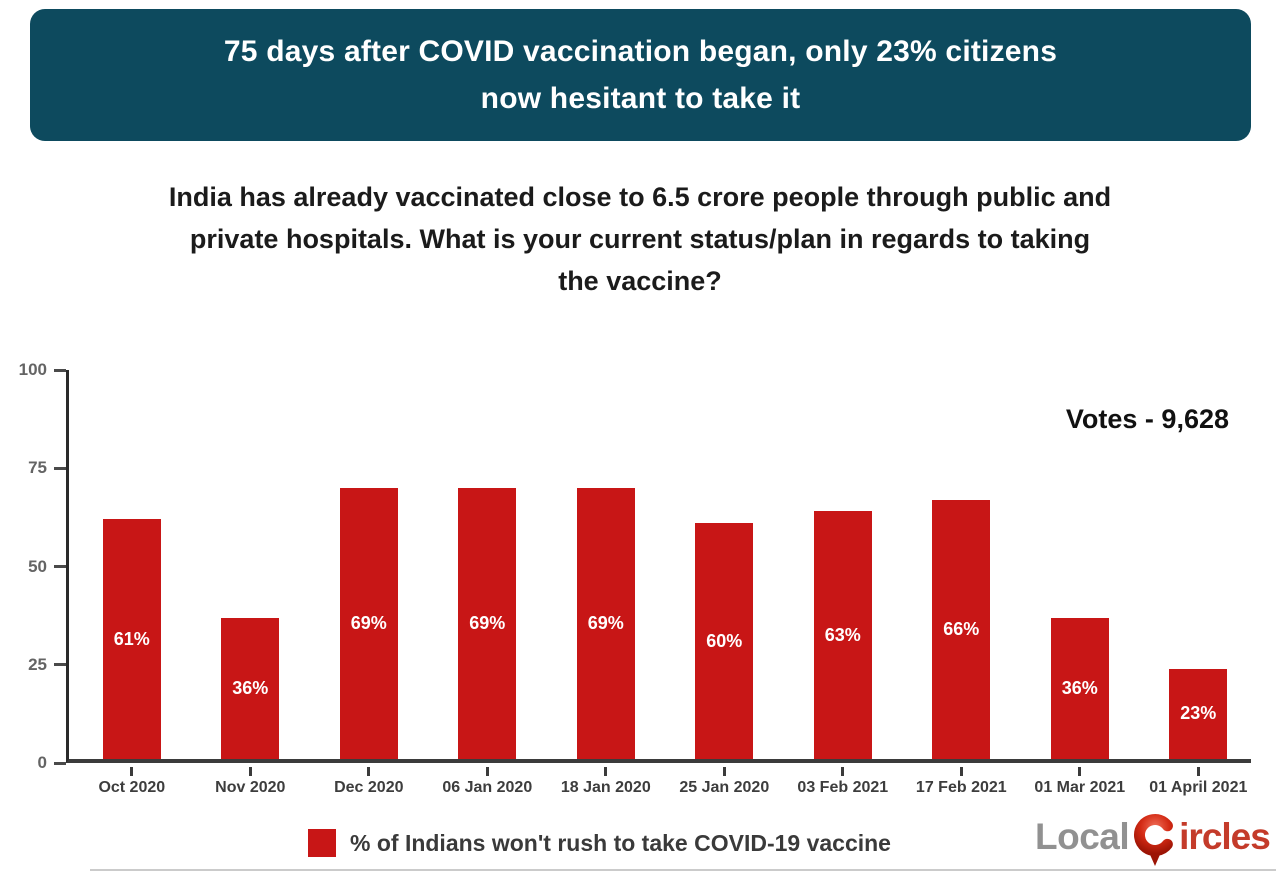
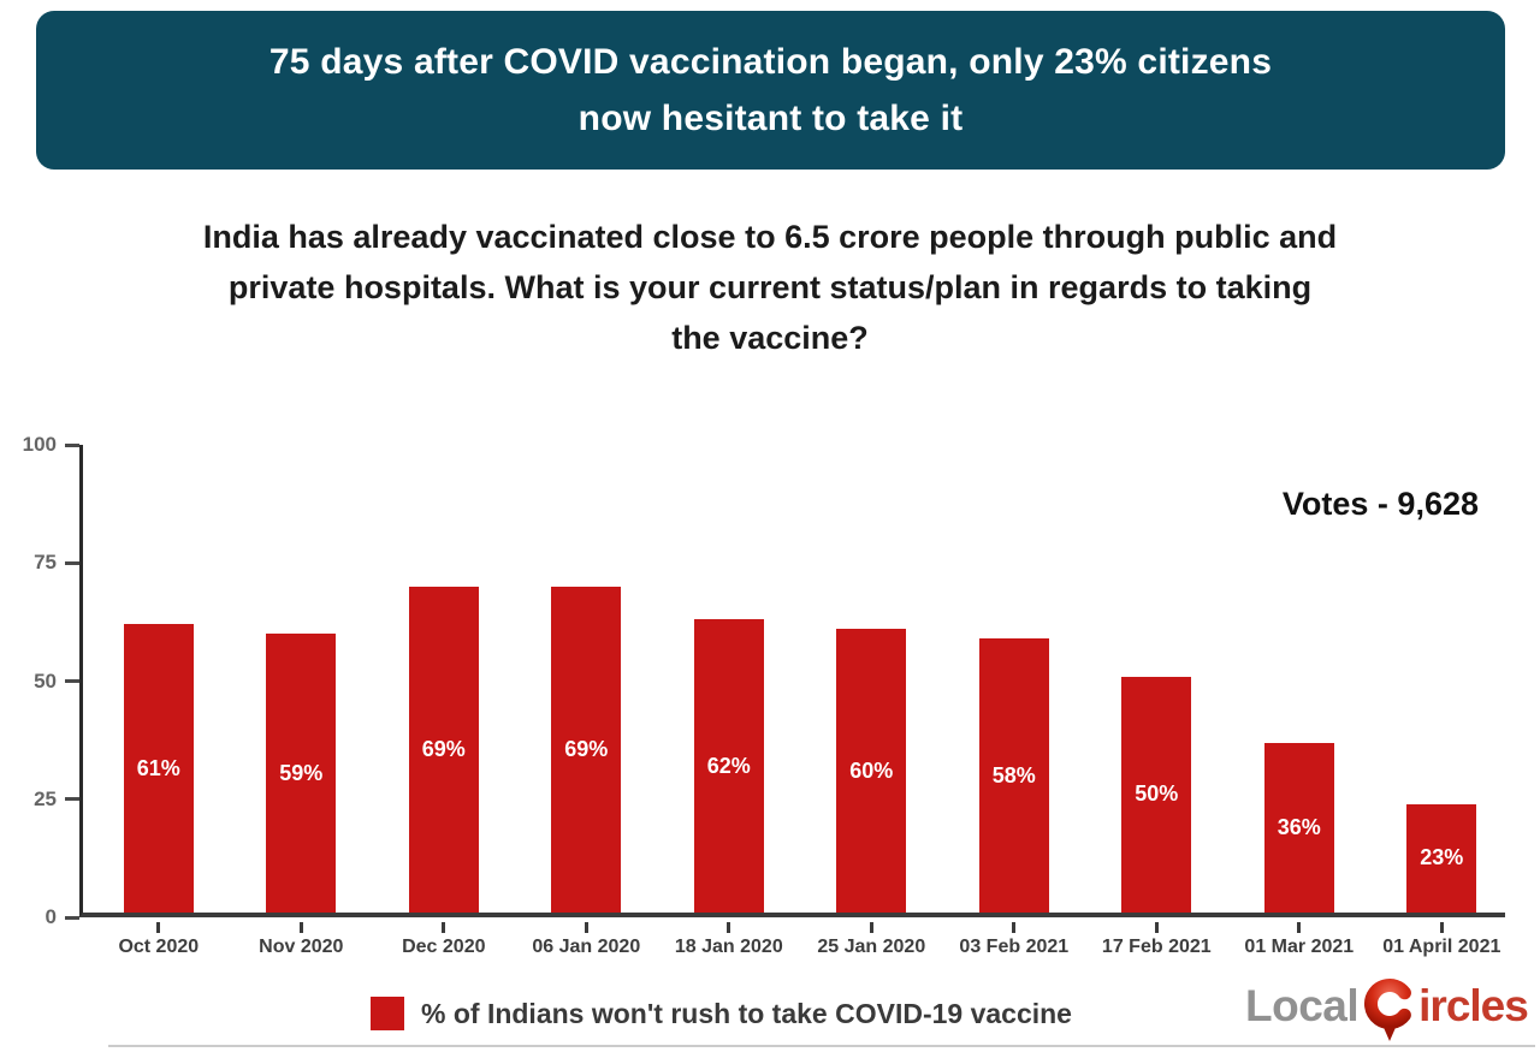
Nov 2020: 36% -> 59%
18 Jan 2020: 69% -> 62%
03 Feb 2021: 63% -> 58%
17 Feb 2021: 66% -> 50%
